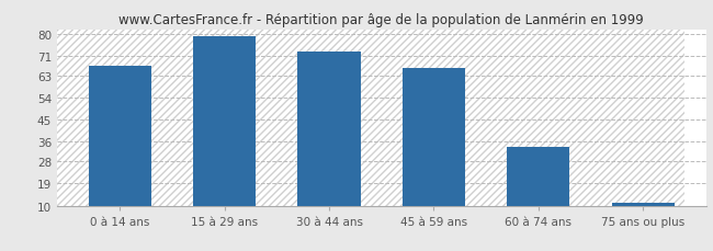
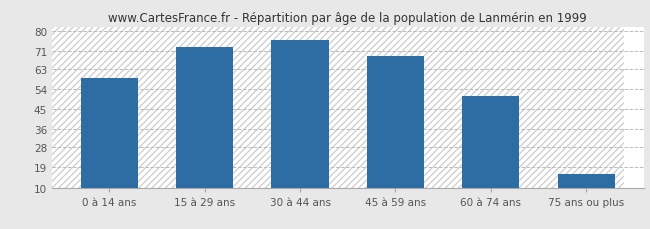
0 à 14 ans: 67 -> 59
15 à 29 ans: 79 -> 73
30 à 44 ans: 73 -> 76
45 à 59 ans: 66 -> 69
60 à 74 ans: 34 -> 51
75 ans ou plus: 11 -> 16
